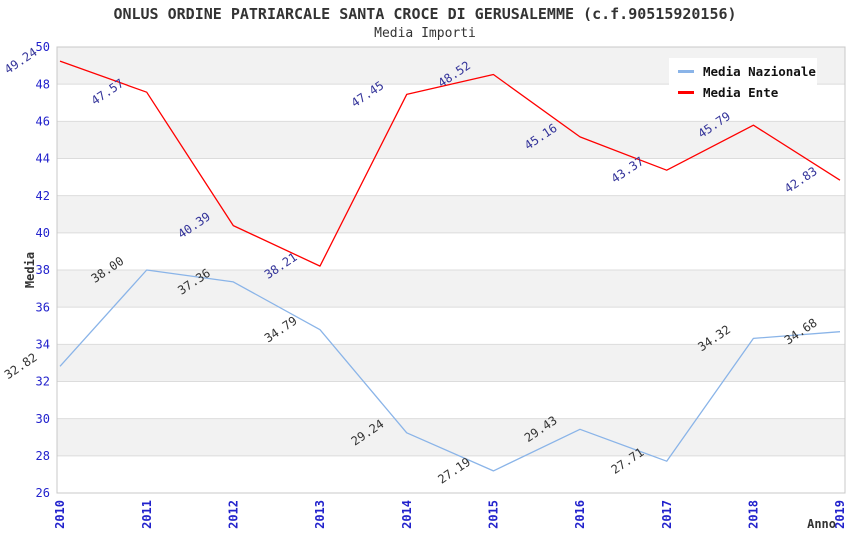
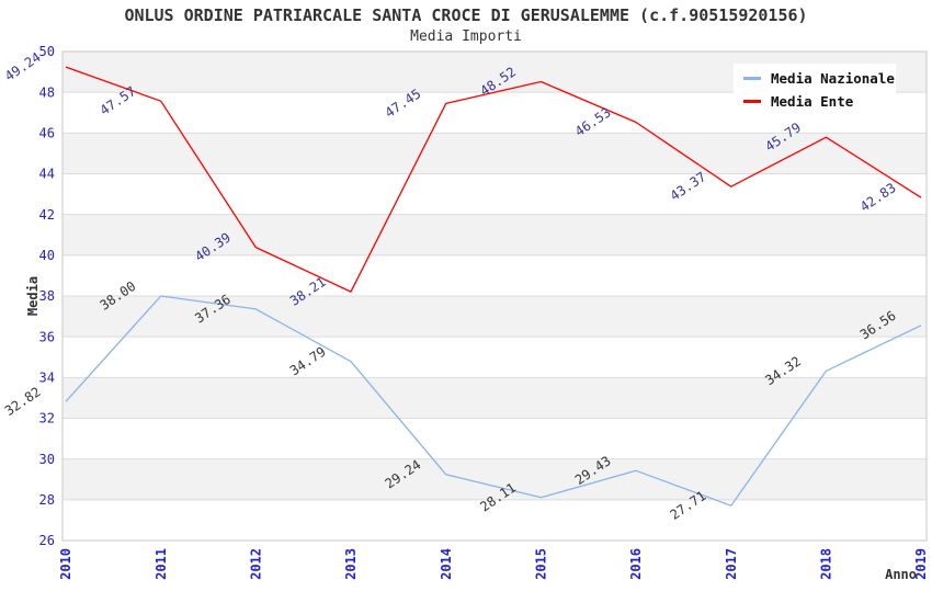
Media Nazionale/2015: 27.19 -> 28.11
Media Ente/2016: 45.16 -> 46.53
Media Nazionale/2019: 34.68 -> 36.56
